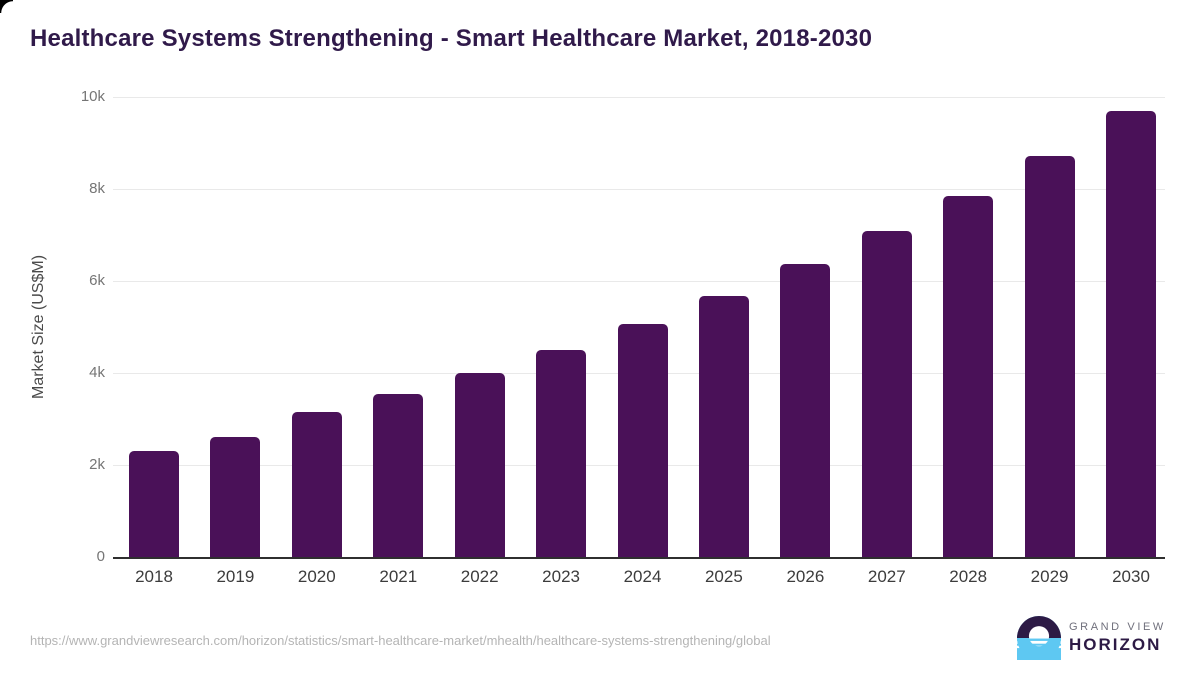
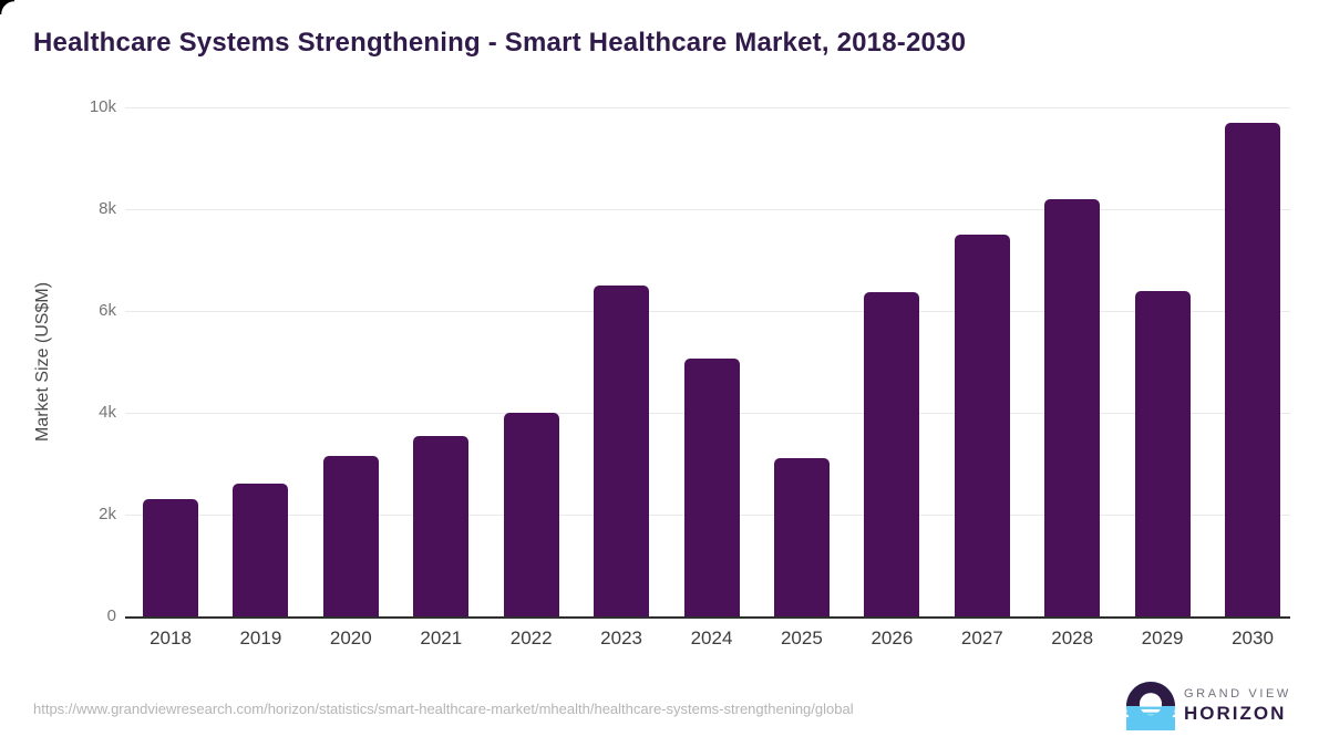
2023: 4.5k -> 6.5k
2025: 5.7k -> 3.1k
2027: 7.1k -> 7.5k
2028: 7.8k -> 8.2k
2029: 8.7k -> 6.4k
